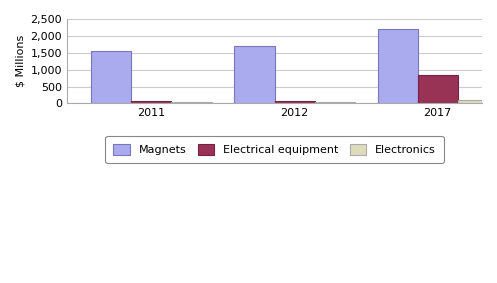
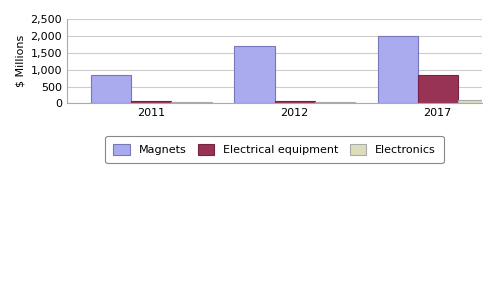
Magnets/2011: 1,550 -> 850
Magnets/2017: 2,200 -> 2,000
